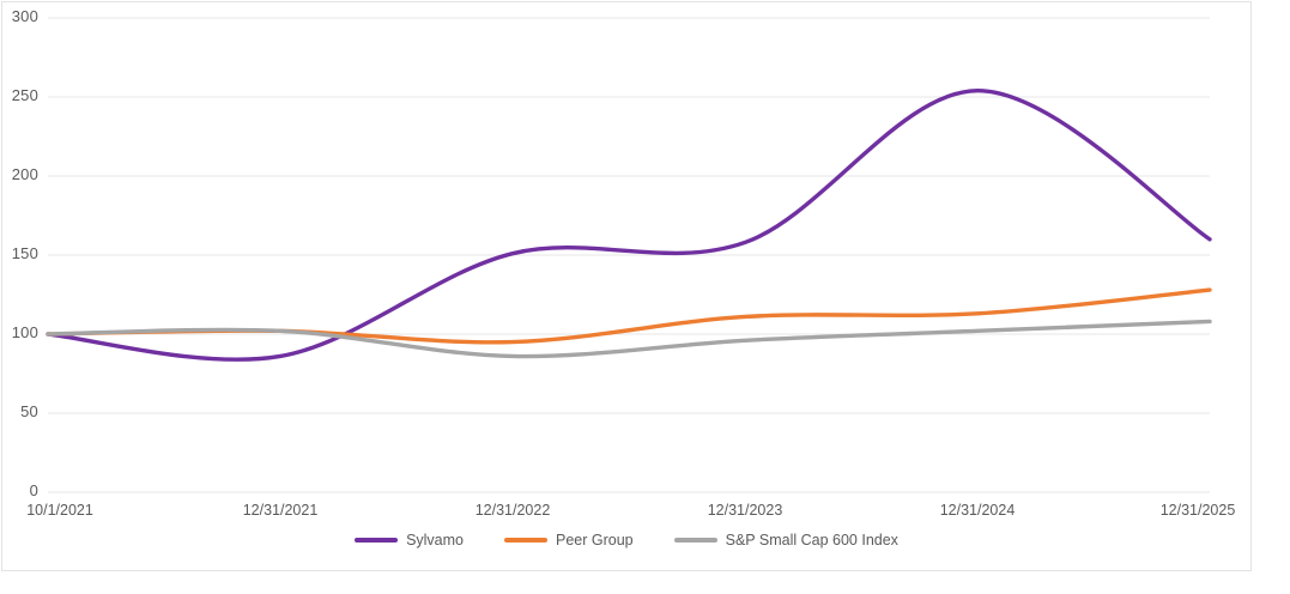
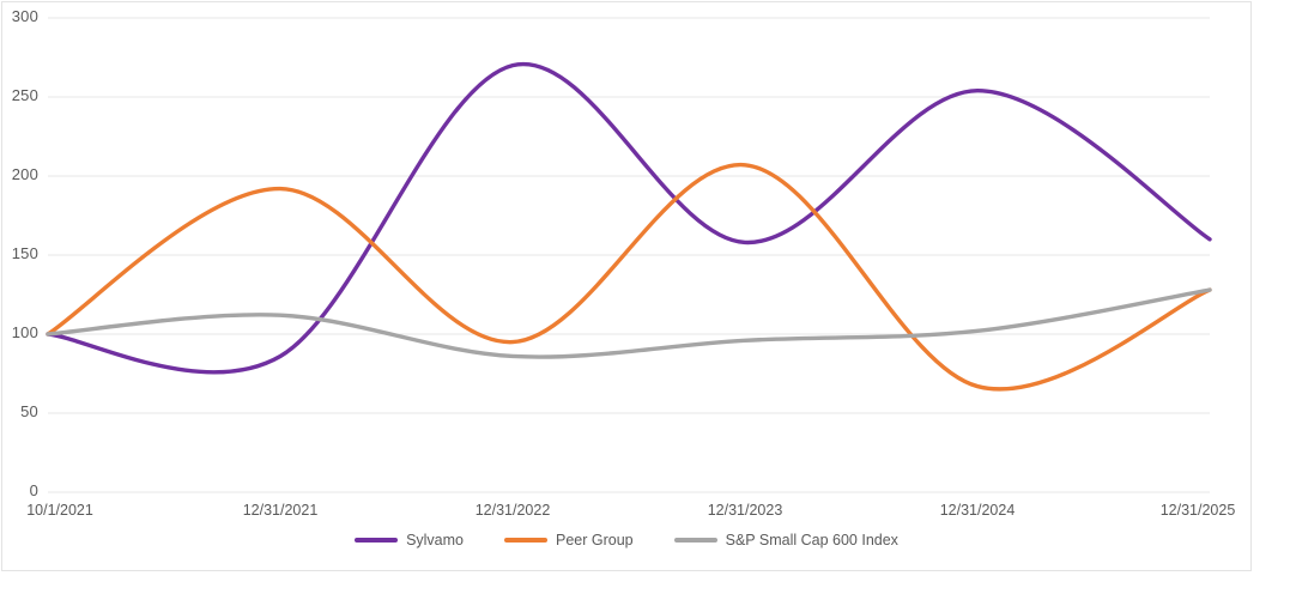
Peer Group/12/31/2021: 102 -> 192
S&P Small Cap 600 Index/12/31/2021: 102 -> 112
Sylvamo/12/31/2022: 151 -> 270
Peer Group/12/31/2023: 111 -> 207
Peer Group/12/31/2024: 113 -> 67
S&P Small Cap 600 Index/12/31/2025: 108 -> 128
